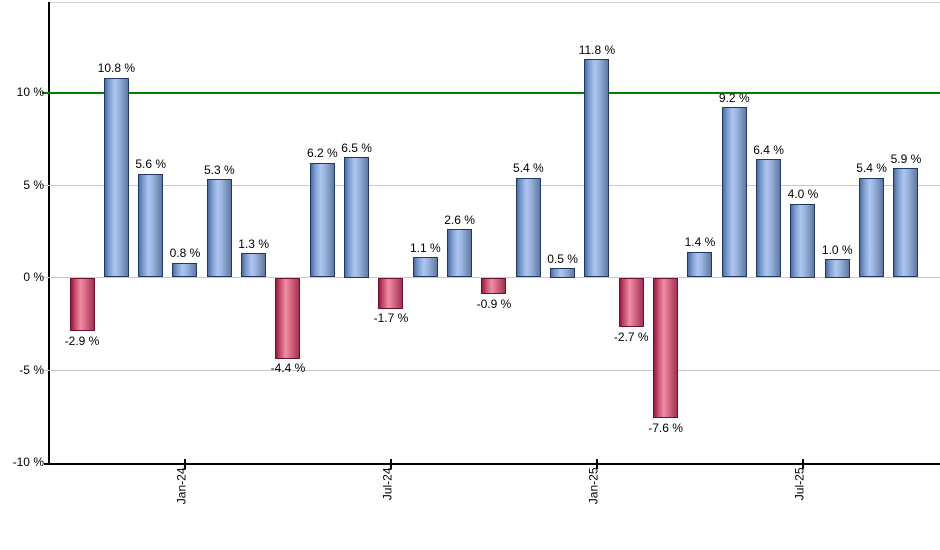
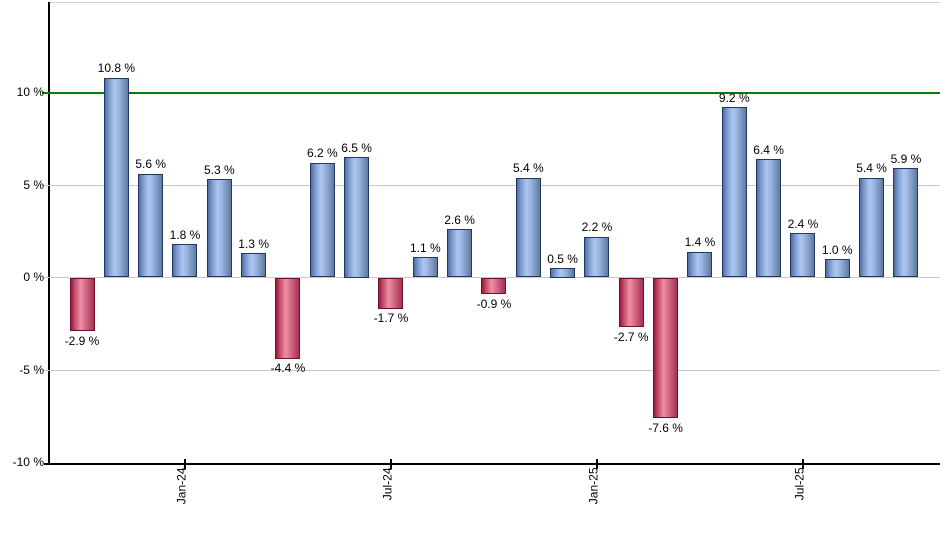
Jan-24: 0.8 -> 1.8
Jan-25: 11.8 -> 2.2
Jul-25: 4.0 -> 2.4
